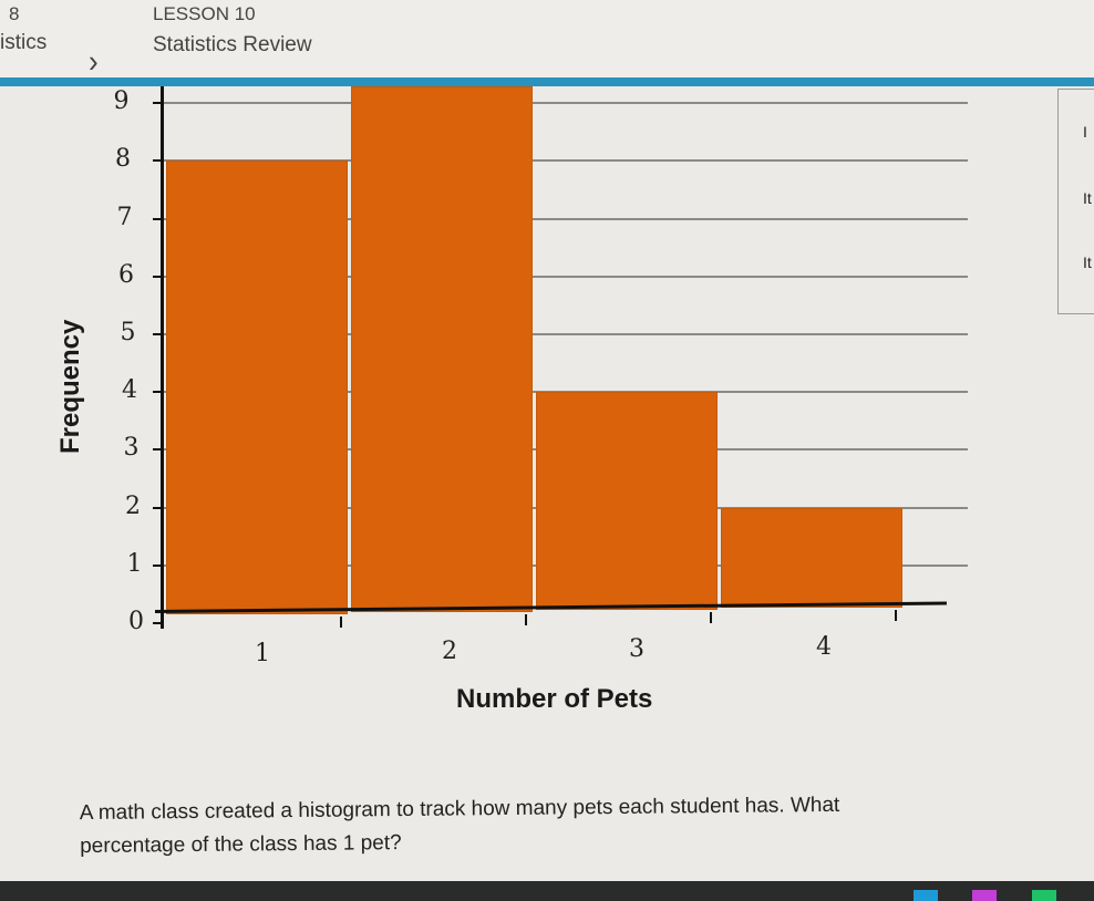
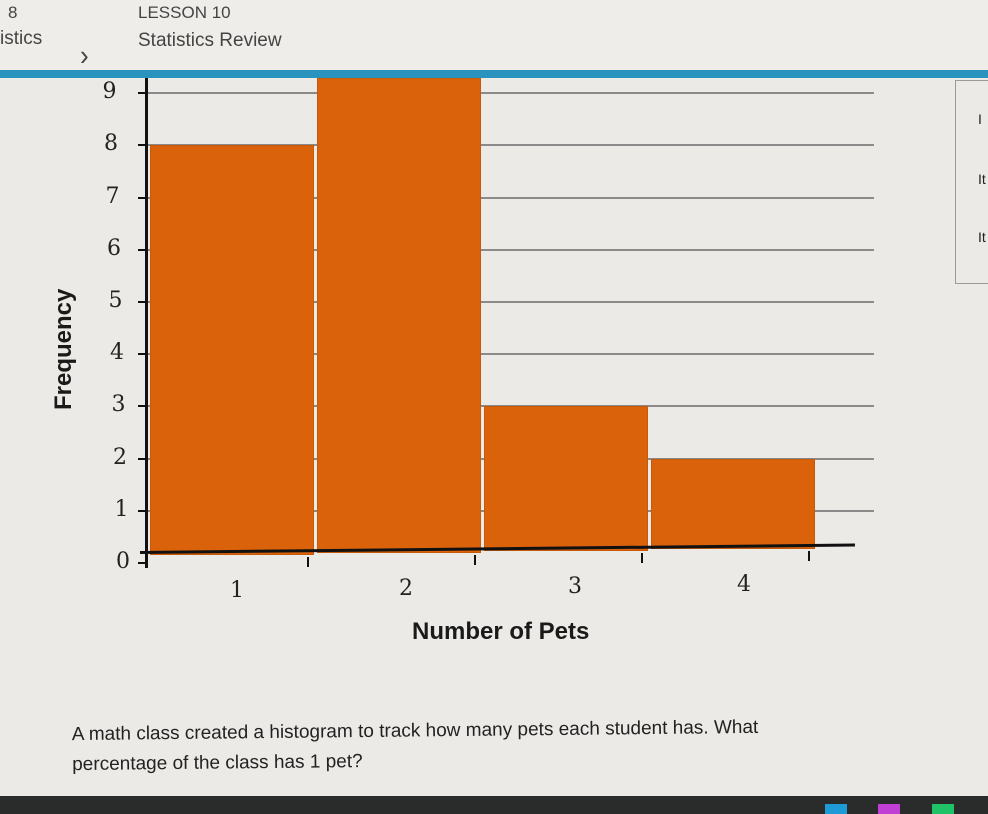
3: 4 -> 3
